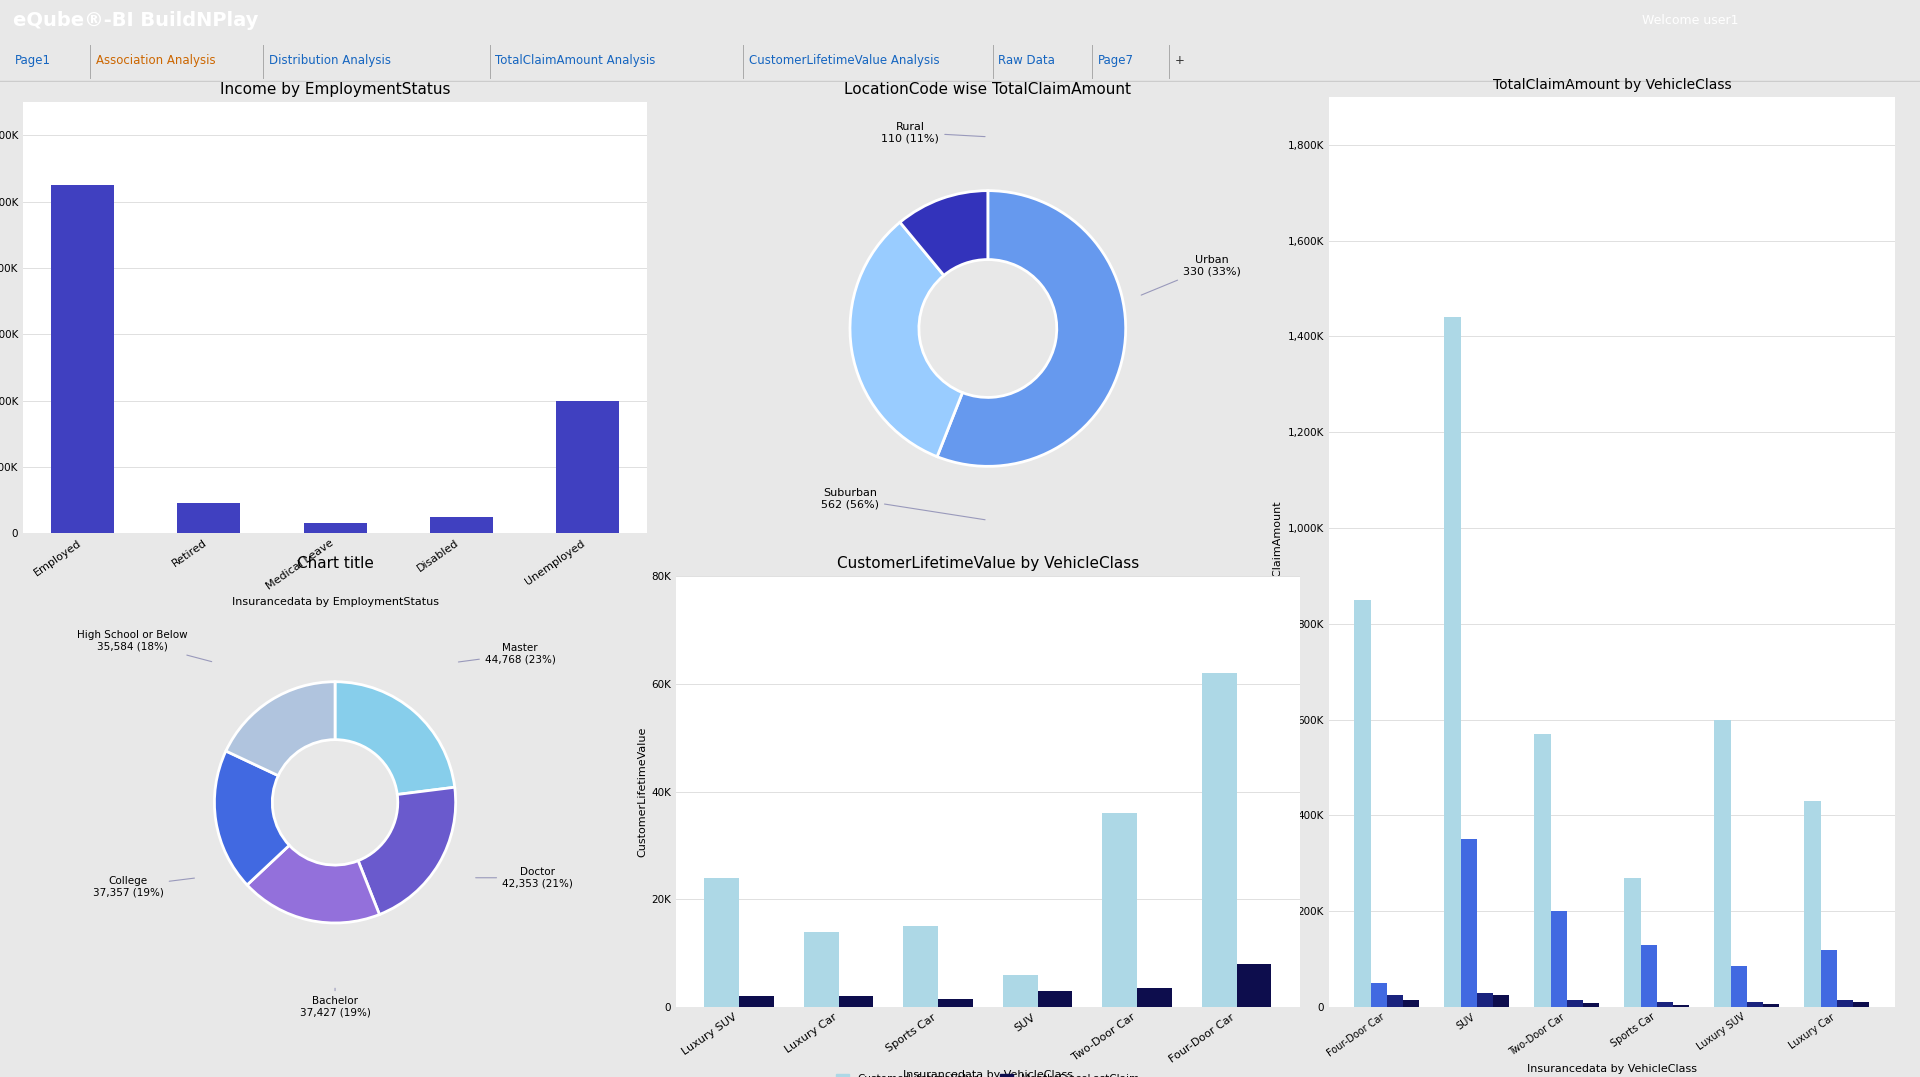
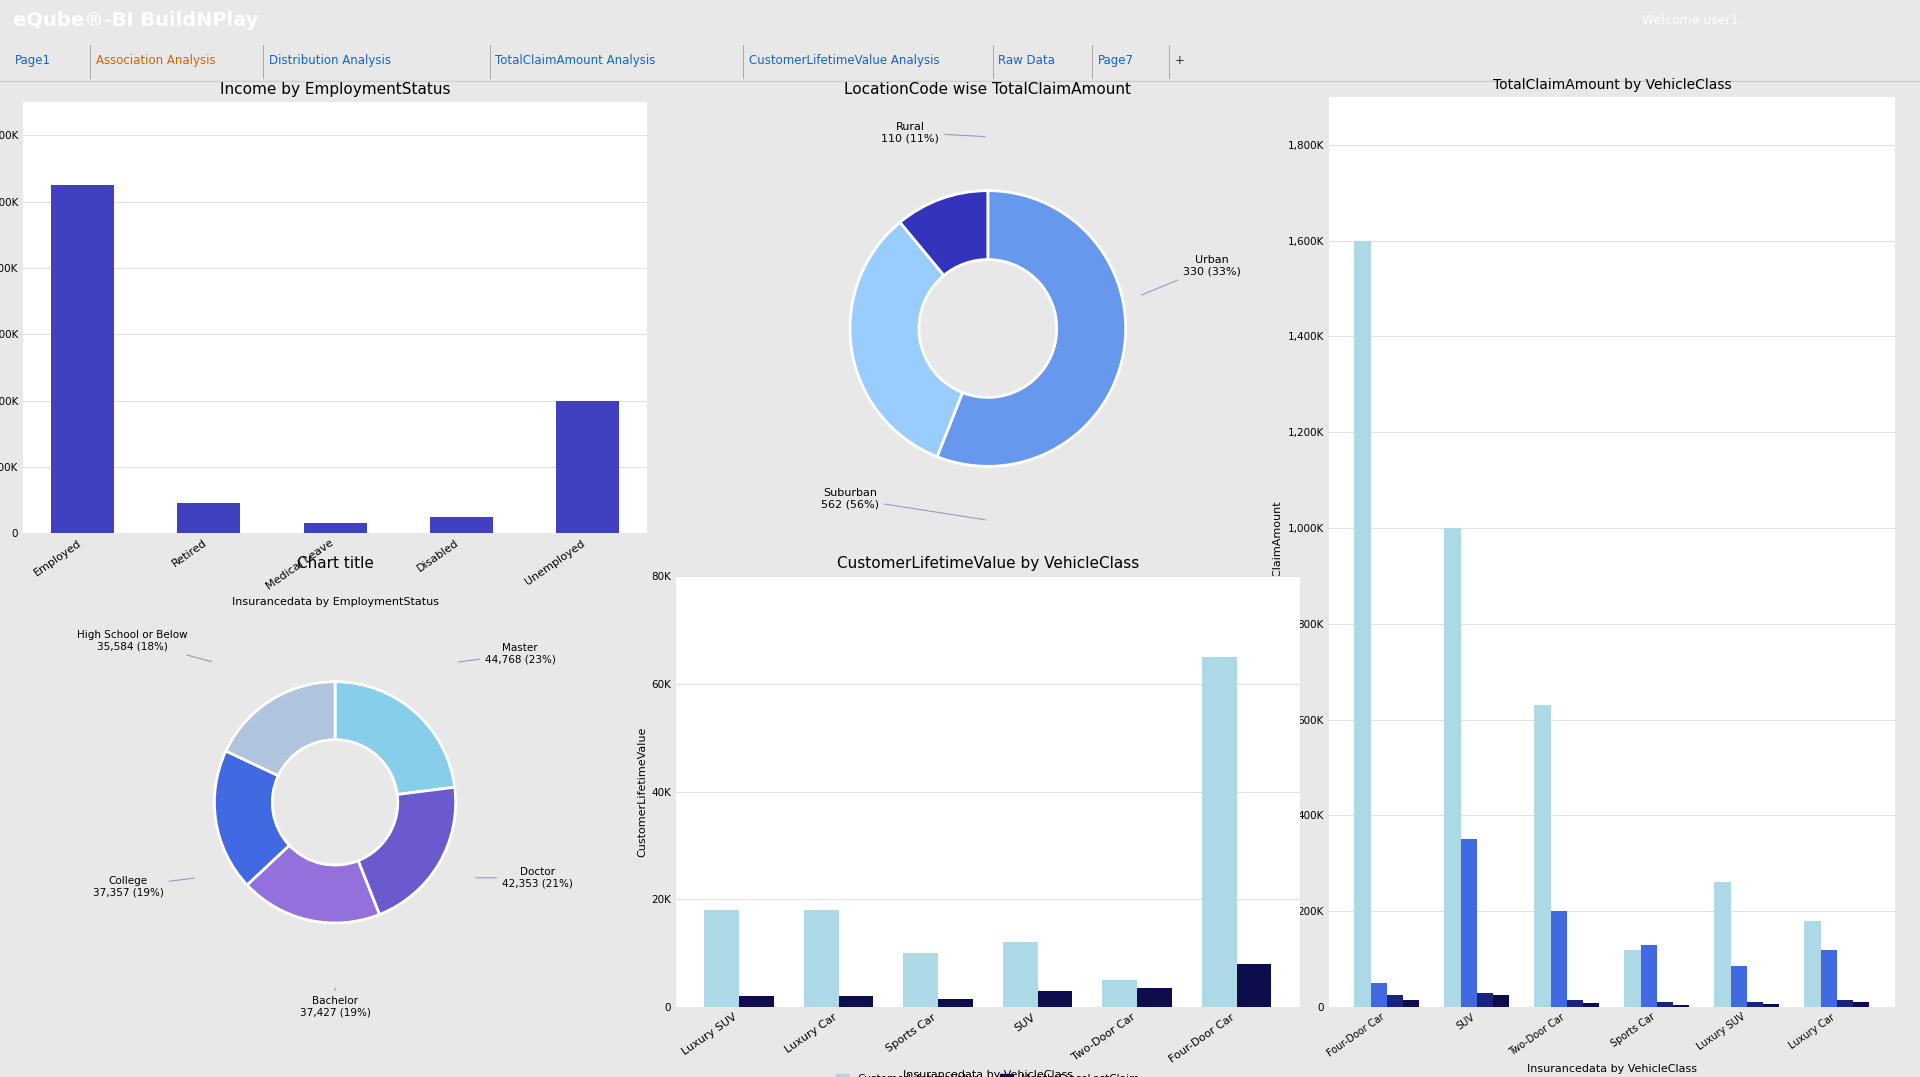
TotalClaimAmount by VehicleClass/TotalClaimAmount/Four-Door Car: 850K -> 1,600K
TotalClaimAmount by VehicleClass/TotalClaimAmount/SUV: 1,440K -> 1,000K
TotalClaimAmount by VehicleClass/TotalClaimAmount/Two-Door Car: 570K -> 630K
TotalClaimAmount by VehicleClass/TotalClaimAmount/Sports Car: 270K -> 120K
TotalClaimAmount by VehicleClass/TotalClaimAmount/Luxury SUV: 600K -> 260K
TotalClaimAmount by VehicleClass/TotalClaimAmount/Luxury Car: 430K -> 180K
CustomerLifetimeValue by VehicleClass/CustomerLifetimeValue/Luxury SUV: 24K -> 18K
CustomerLifetimeValue by VehicleClass/CustomerLifetimeValue/Luxury Car: 14K -> 18K
CustomerLifetimeValue by VehicleClass/CustomerLifetimeValue/Sports Car: 15K -> 10K
CustomerLifetimeValue by VehicleClass/CustomerLifetimeValue/SUV: 6K -> 12K
CustomerLifetimeValue by VehicleClass/CustomerLifetimeValue/Two-Door Car: 36K -> 5K
CustomerLifetimeValue by VehicleClass/CustomerLifetimeValue/Four-Door Car: 62K -> 65K
